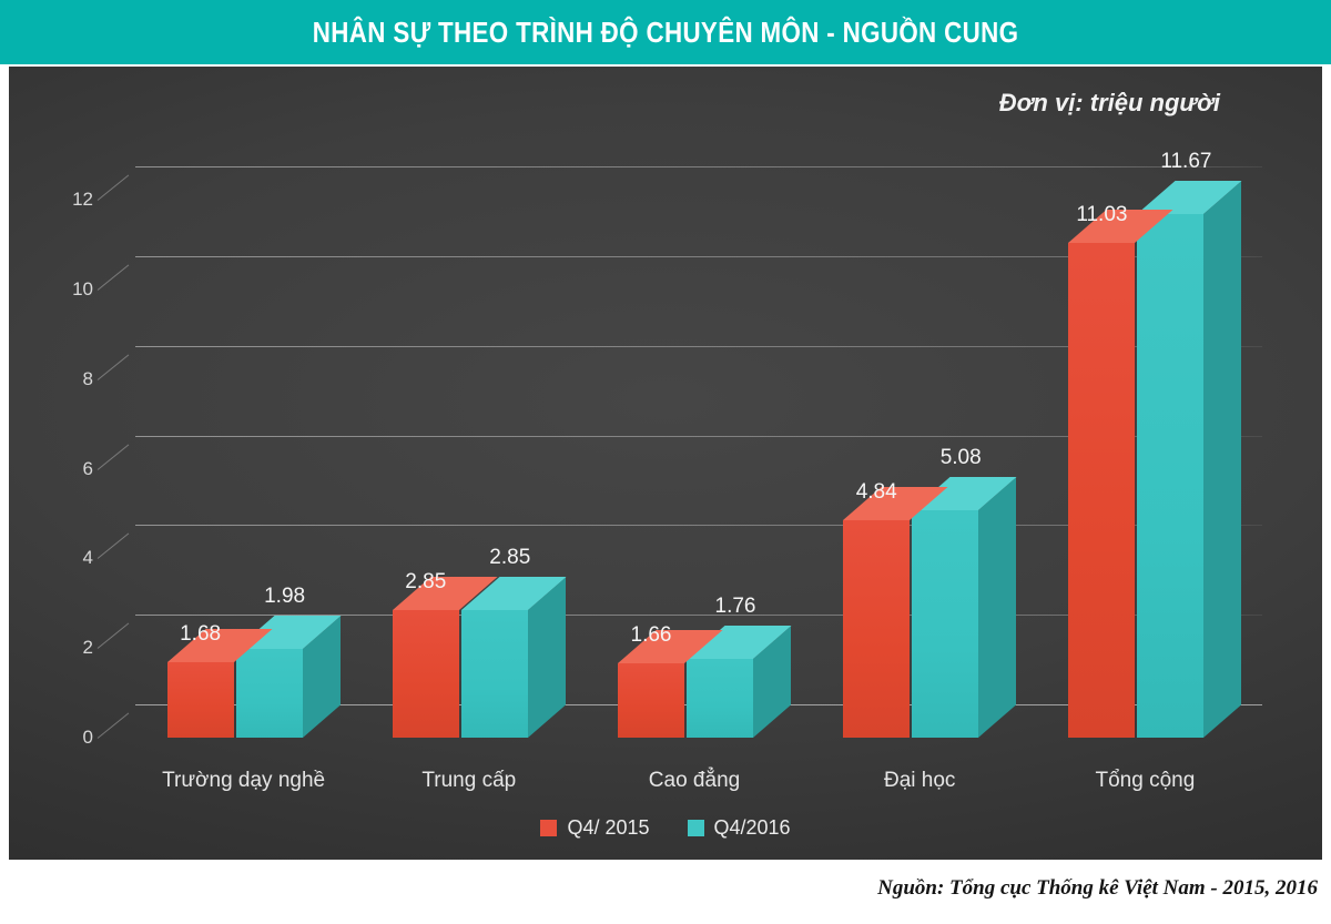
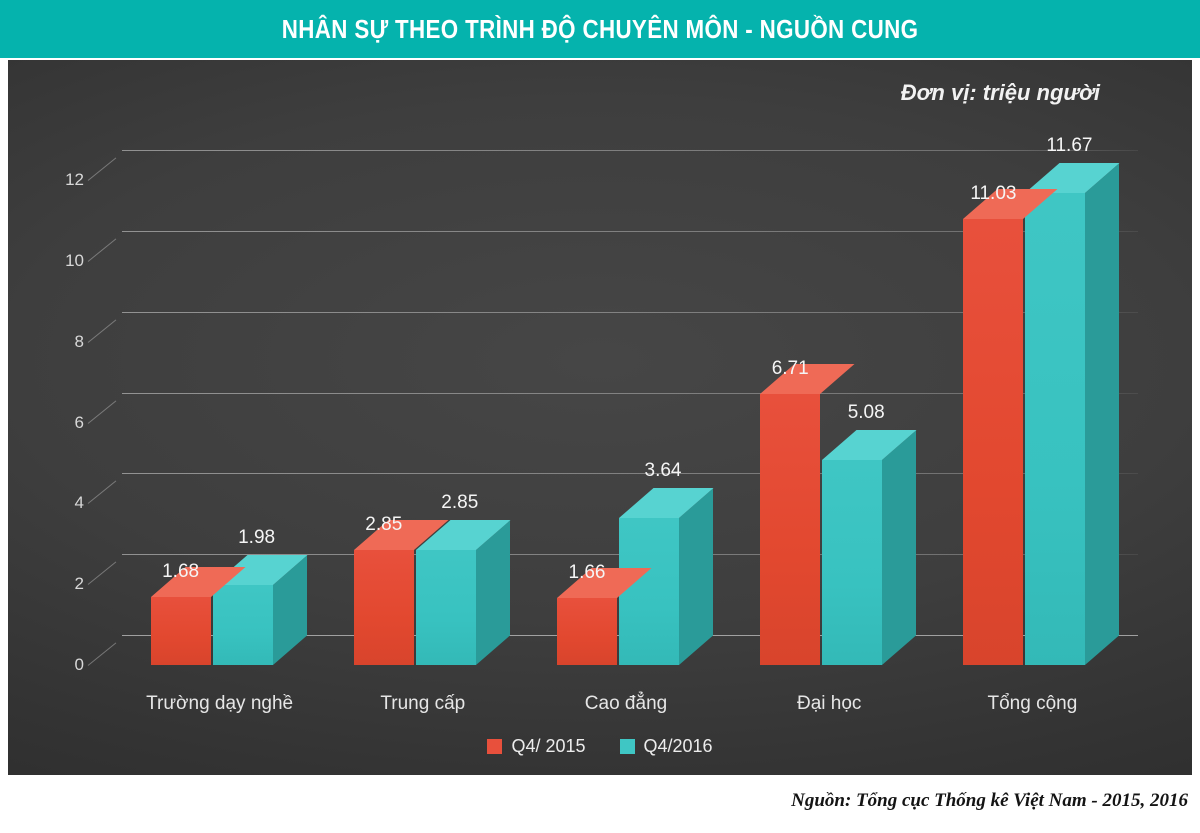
Q4/2016/Cao đẳng: 1.76 -> 3.64
Q4/ 2015/Đại học: 4.84 -> 6.71
